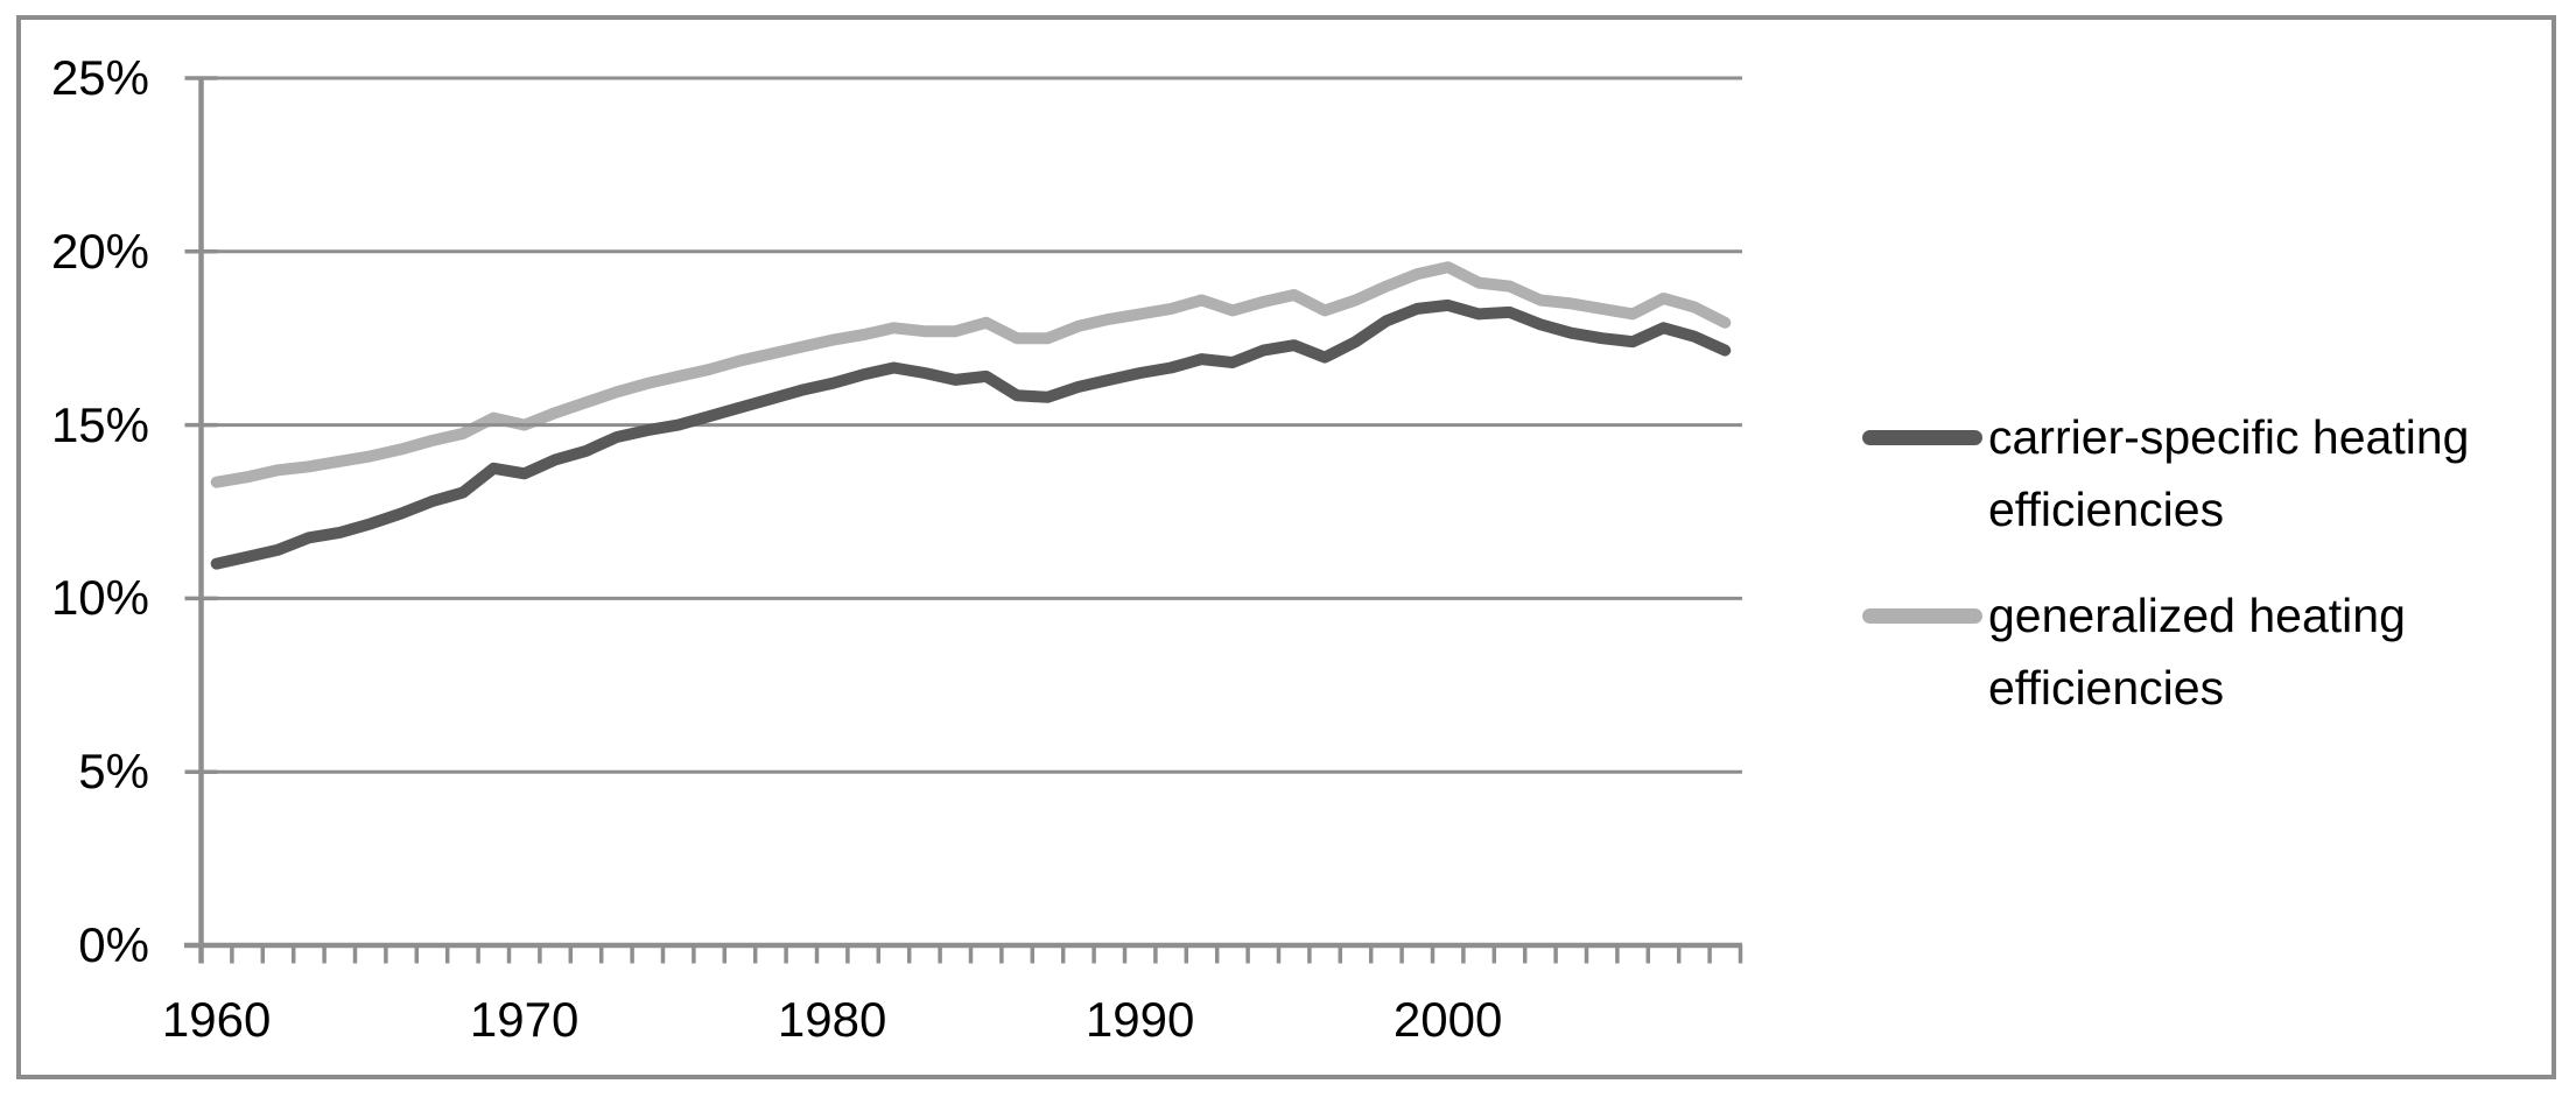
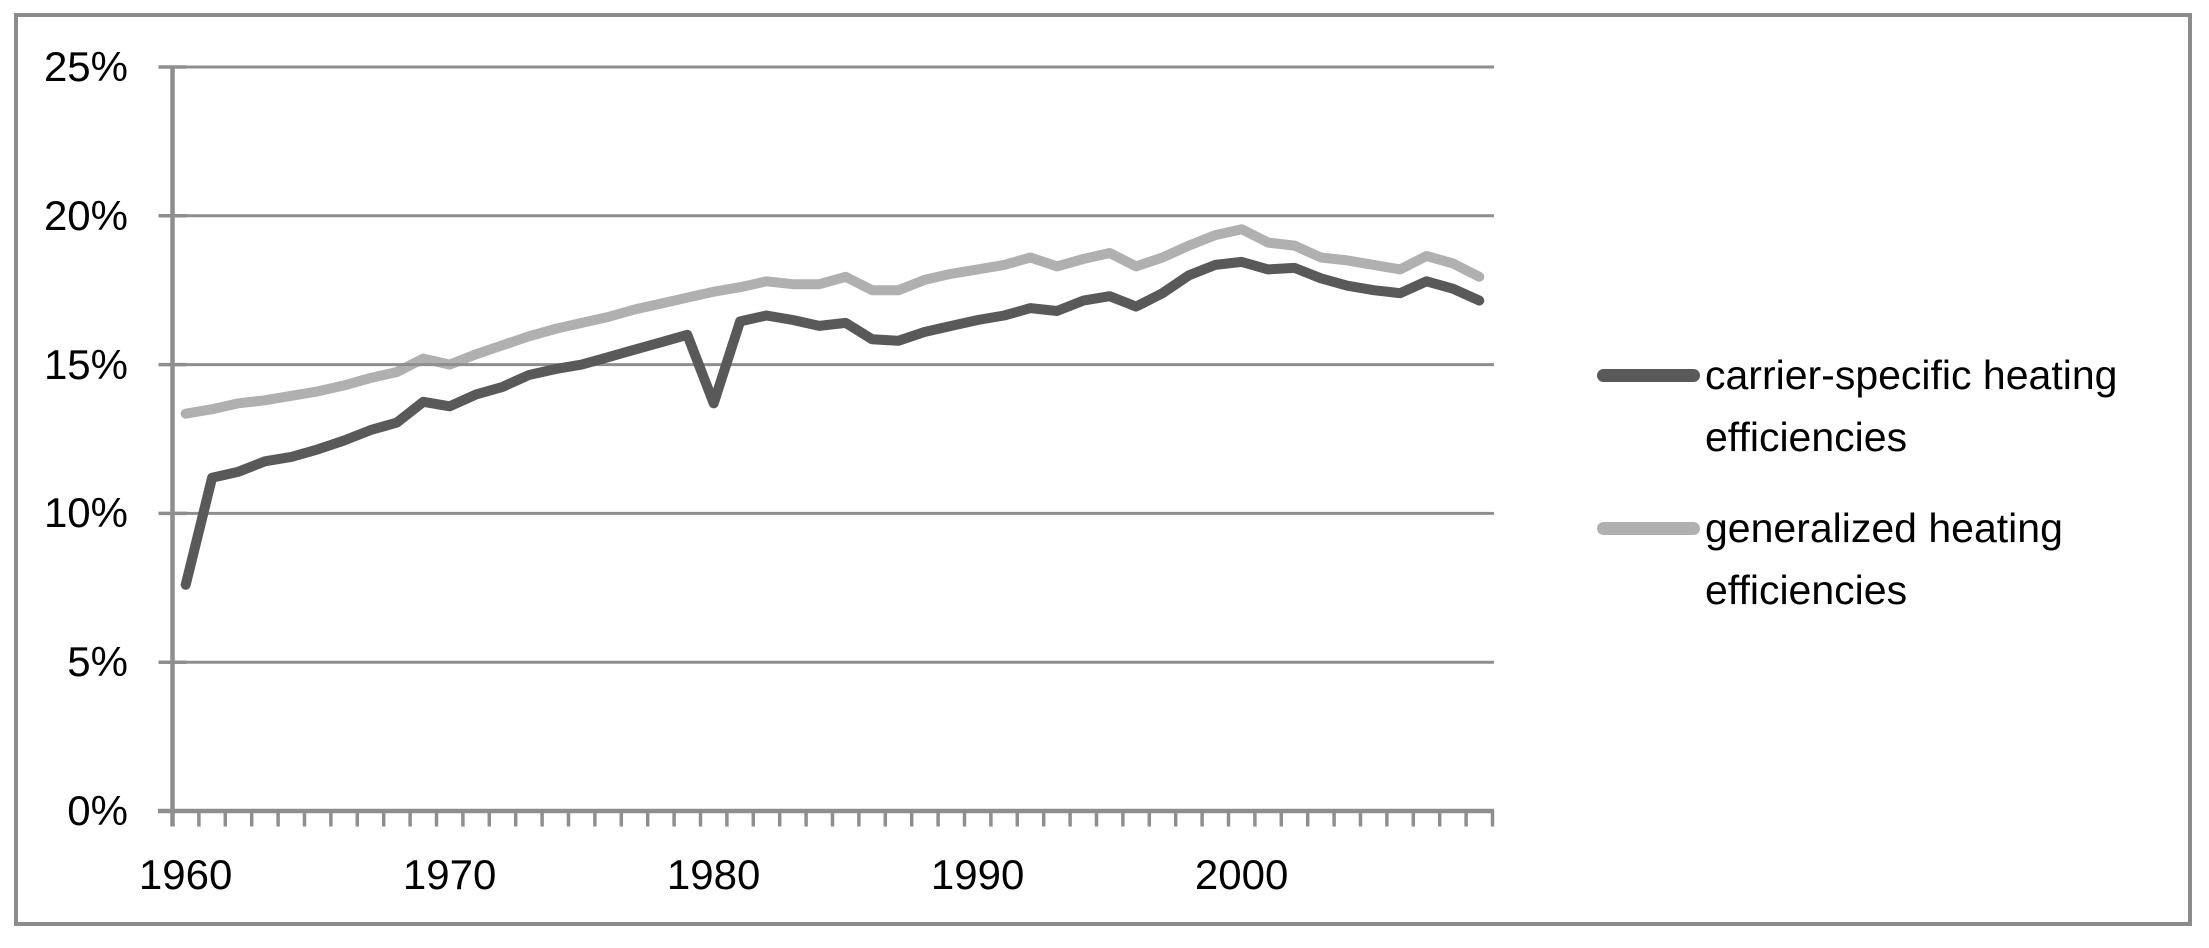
carrier-specific heating efficiencies/1960: 11.0% -> 7.6%
carrier-specific heating efficiencies/1980: 16.2% -> 13.7%
